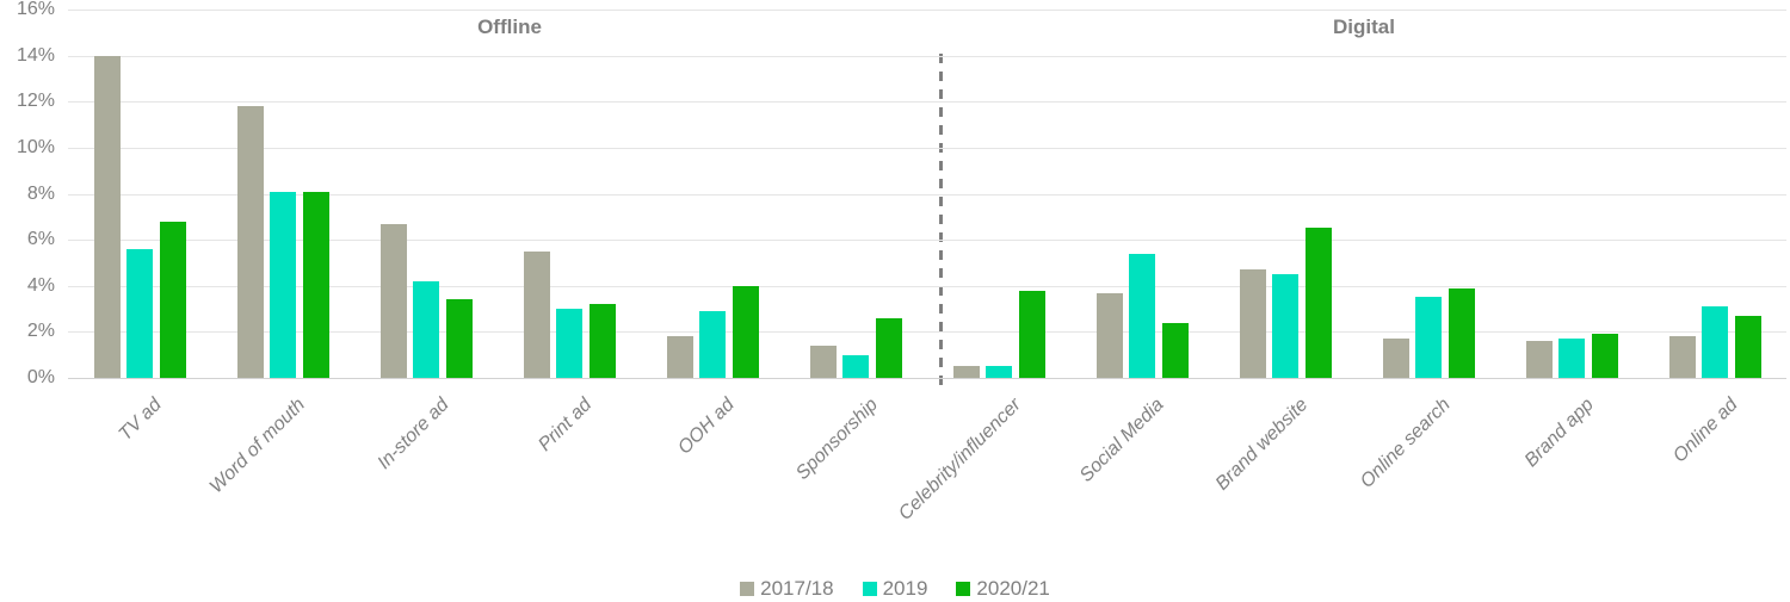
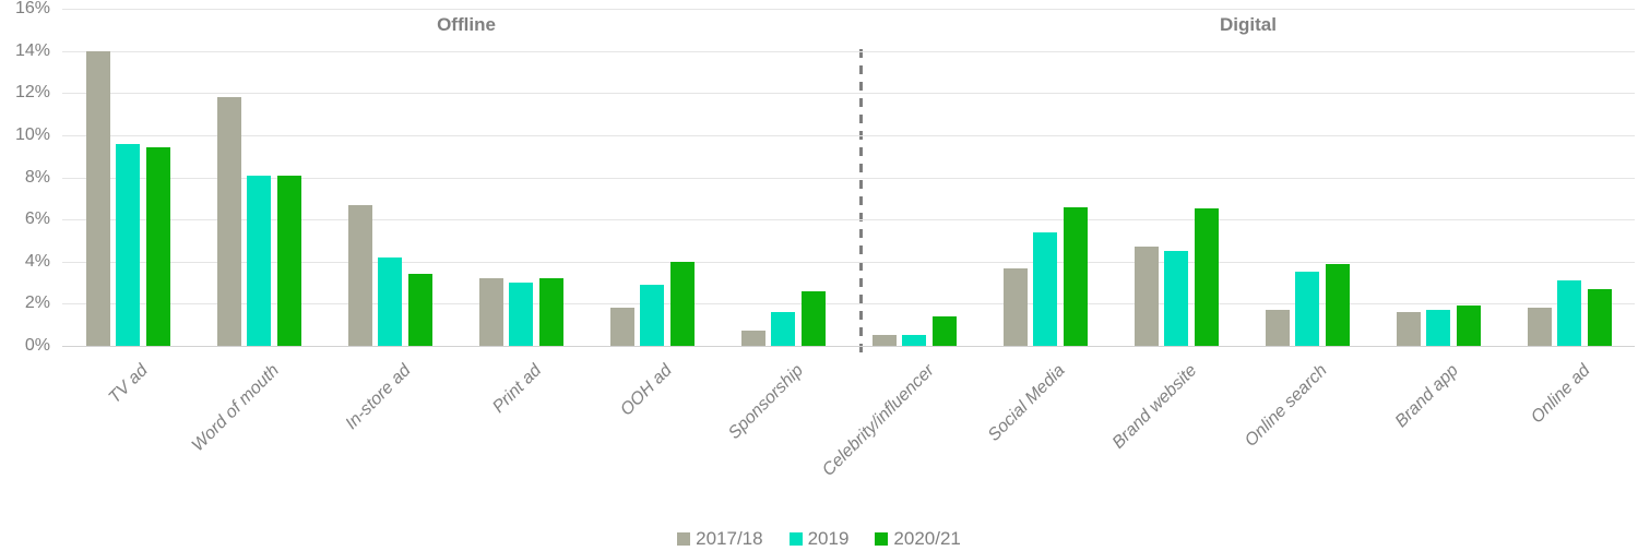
2019/TV ad: 5.6% -> 9.6%
2020/21/TV ad: 6.8% -> 9.4%
2017/18/Print ad: 5.5% -> 3.2%
2017/18/Sponsorship: 1.4% -> 0.7%
2019/Sponsorship: 1.0% -> 1.6%
2020/21/Celebrity/influencer: 3.8% -> 1.4%
2020/21/Social Media: 2.4% -> 6.6%
